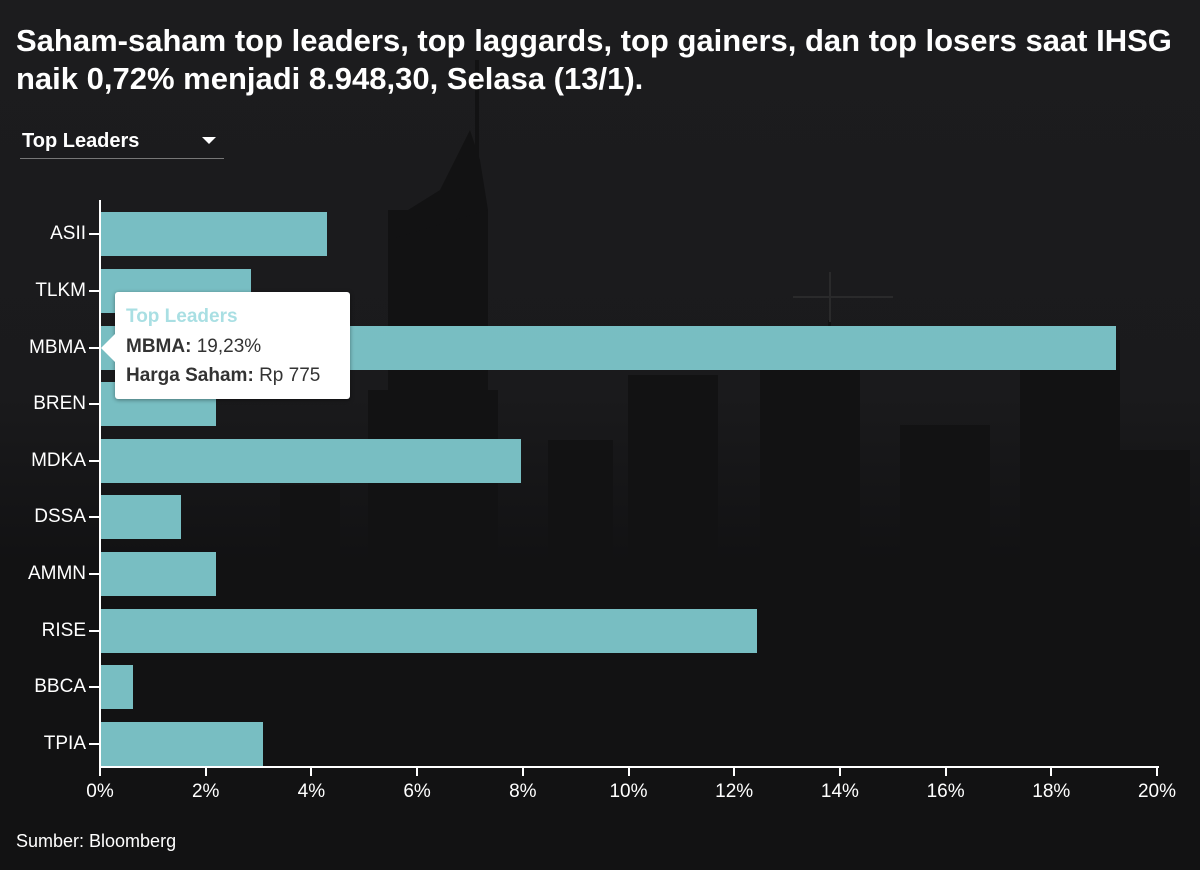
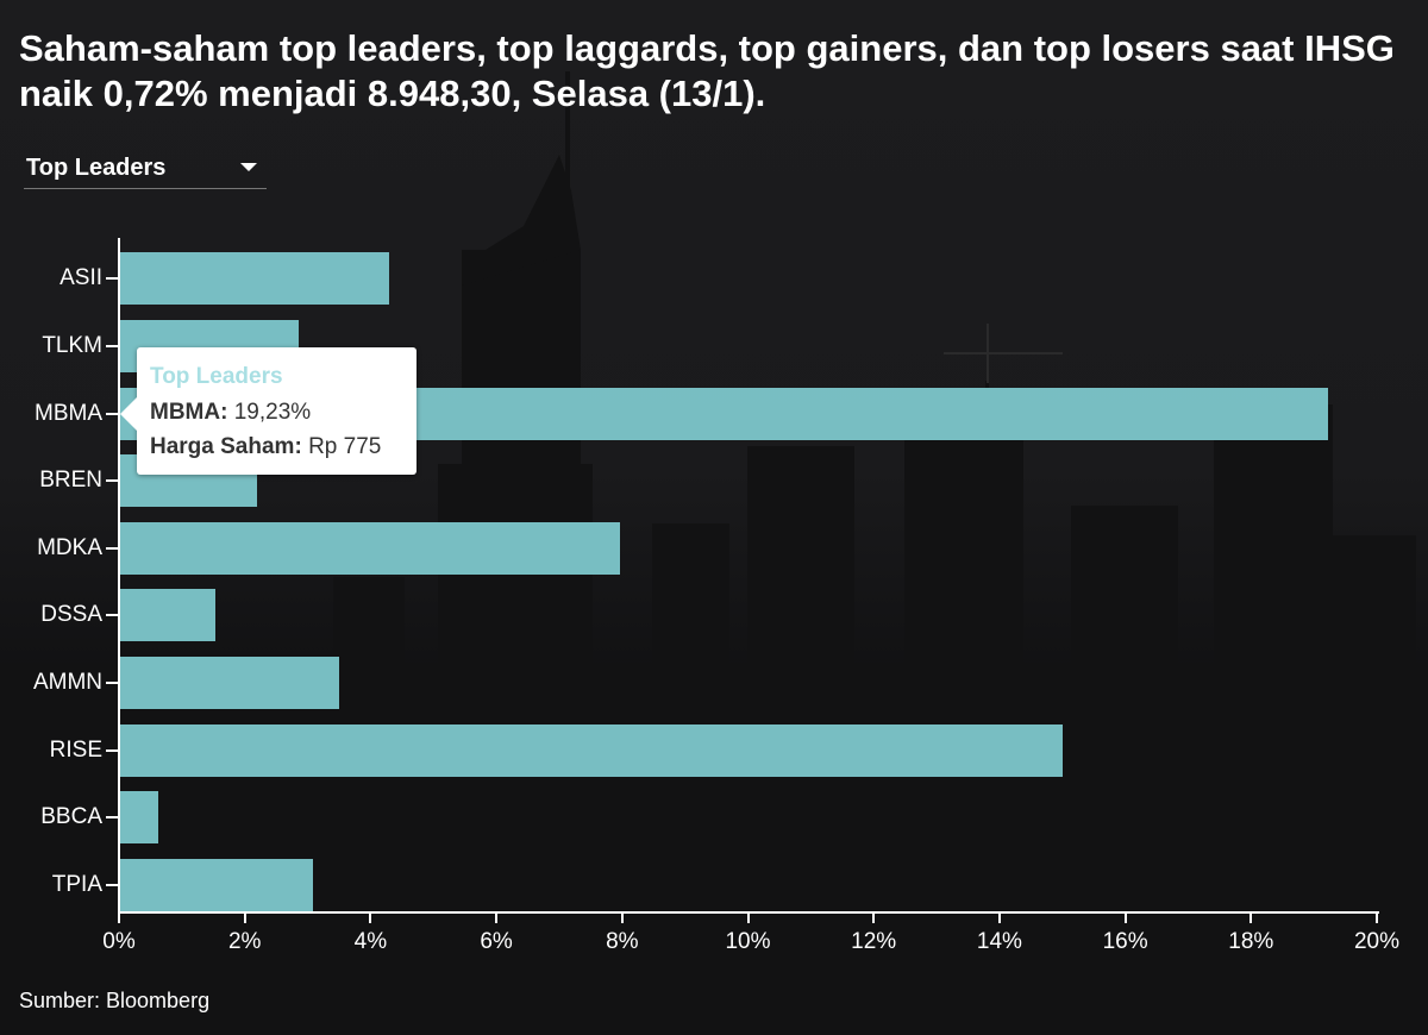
AMMN: 2.2% -> 3.5%
RISE: 12.4% -> 15.0%
